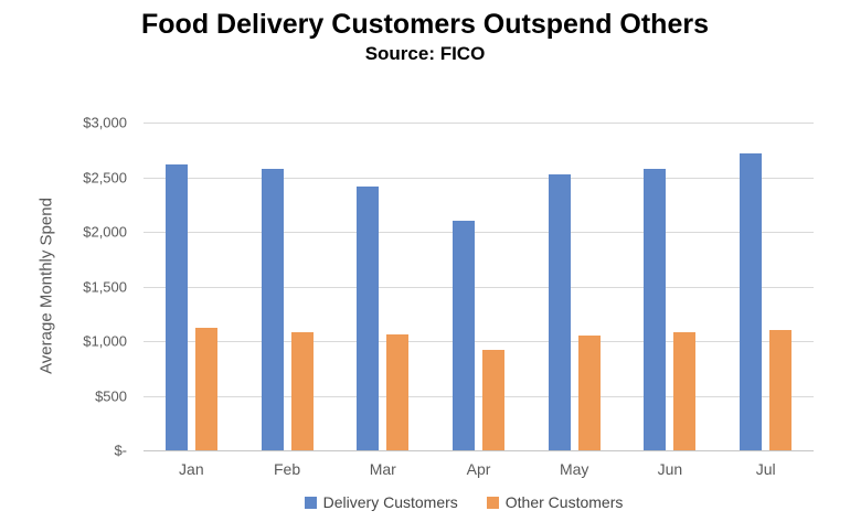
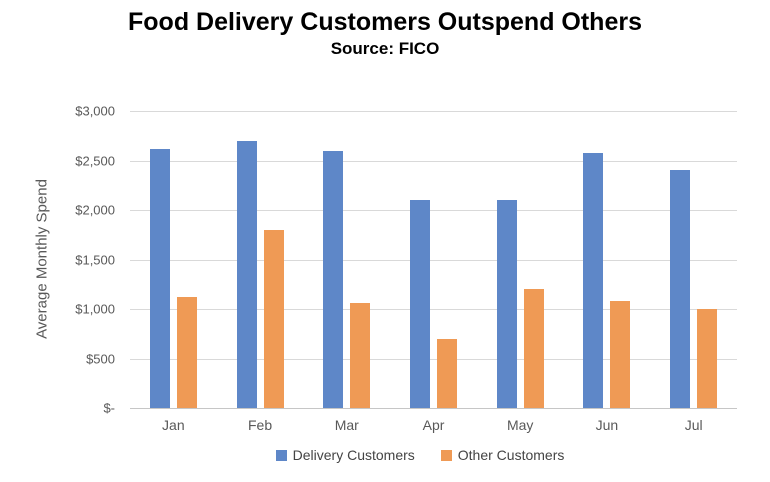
Delivery Customers/Feb: $2600 -> $2700
Other Customers/Feb: $1100 -> $1800
Delivery Customers/Mar: $2400 -> $2600
Other Customers/Apr: $900 -> $700
Delivery Customers/May: $2500 -> $2100
Other Customers/May: $1100 -> $1200
Delivery Customers/Jul: $2700 -> $2400
Other Customers/Jul: $1100 -> $1000
